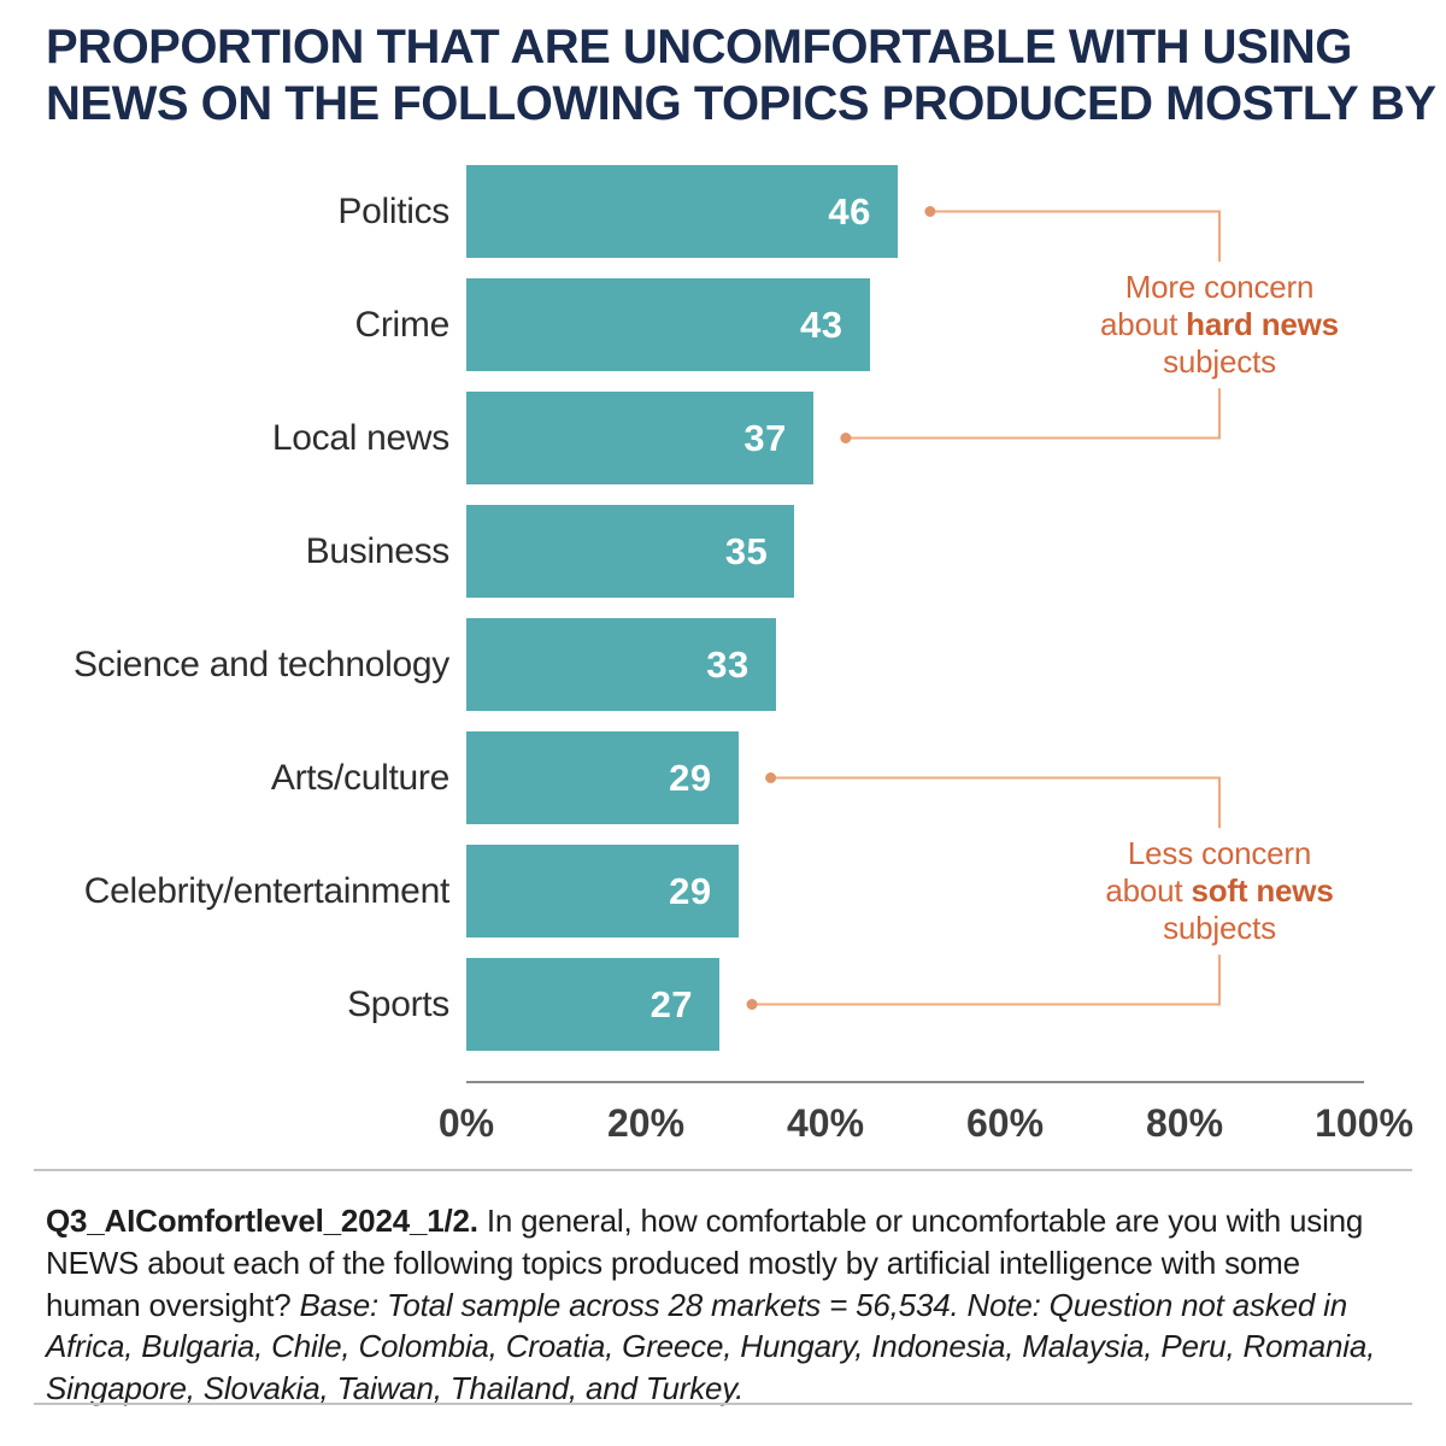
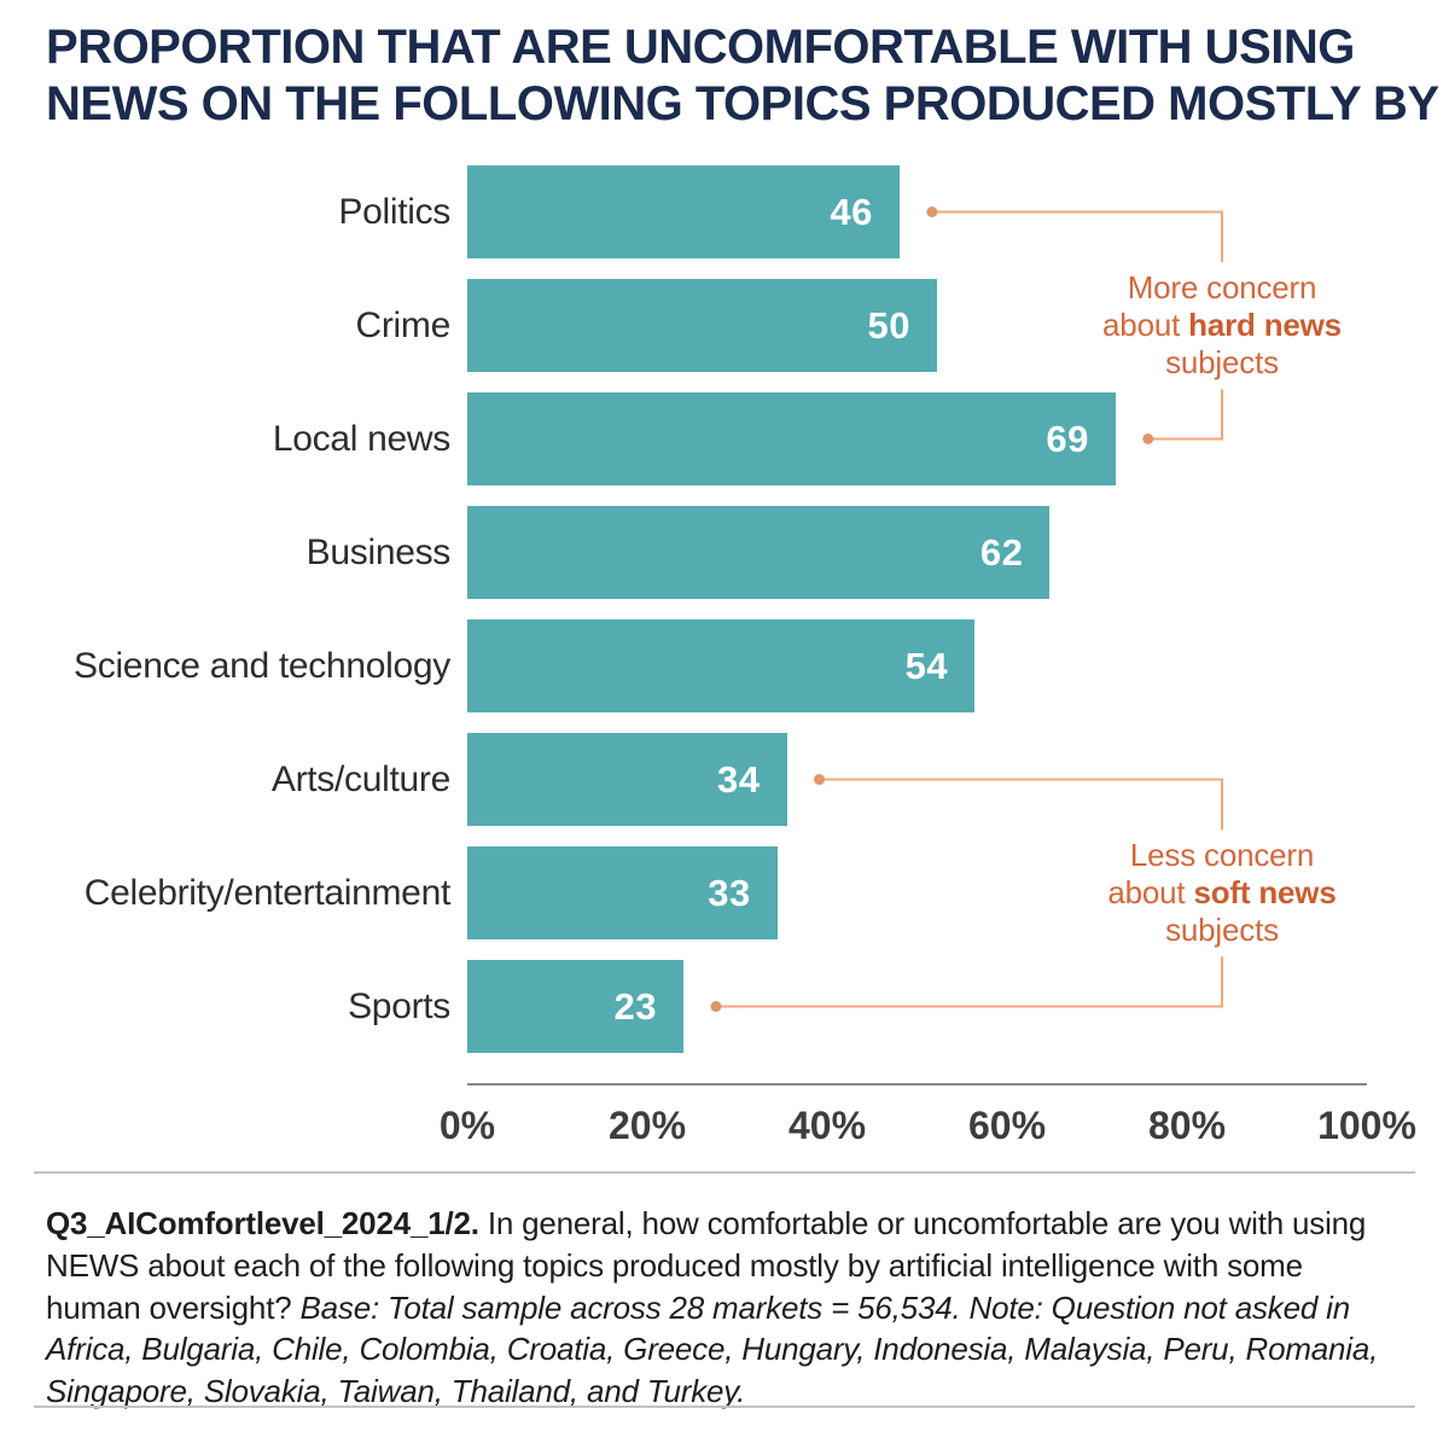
Crime: 43 -> 50
Local news: 37 -> 69
Business: 35 -> 62
Science and technology: 33 -> 54
Arts/culture: 29 -> 34
Celebrity/entertainment: 29 -> 33
Sports: 27 -> 23
